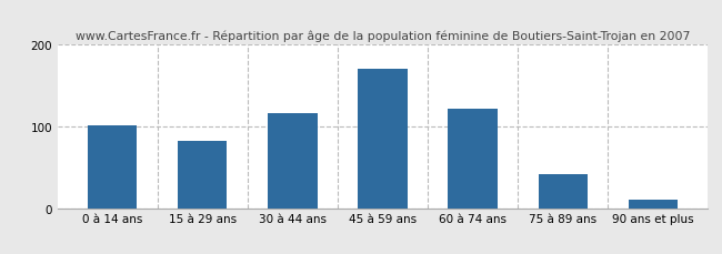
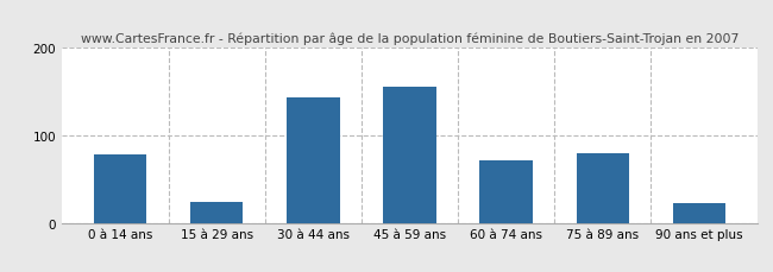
0 à 14 ans: 101 -> 78
15 à 29 ans: 82 -> 24
30 à 44 ans: 116 -> 144
45 à 59 ans: 170 -> 156
60 à 74 ans: 122 -> 72
75 à 89 ans: 42 -> 80
90 ans et plus: 10 -> 22
